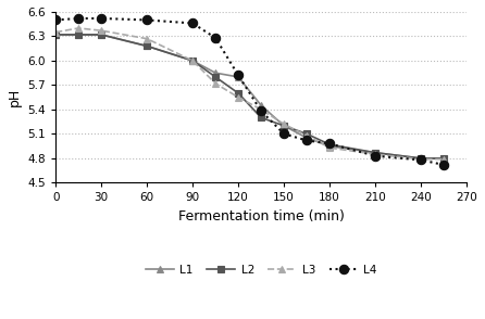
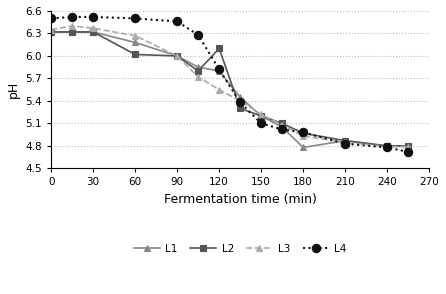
L2/60: 6.18 -> 6.02
L2/120: 5.60 -> 6.10
L1/180: 4.95 -> 4.78
